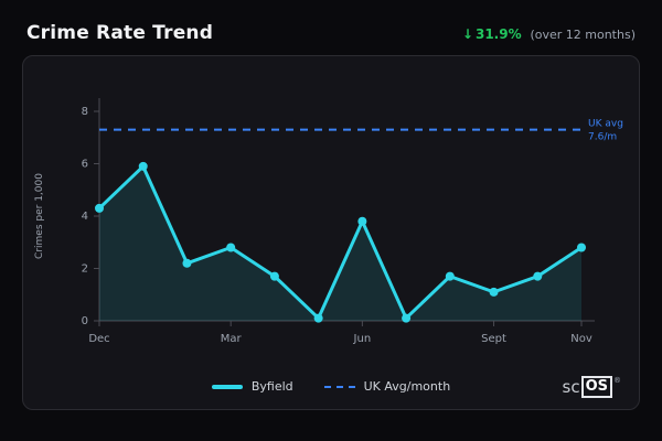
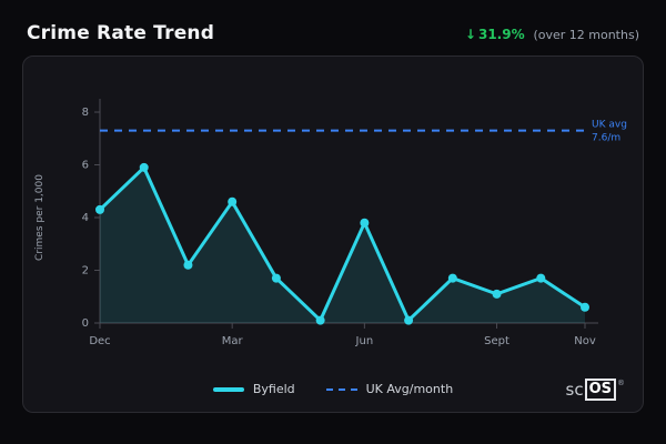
Mar: 2.8 -> 4.6
Nov: 2.8 -> 0.6
